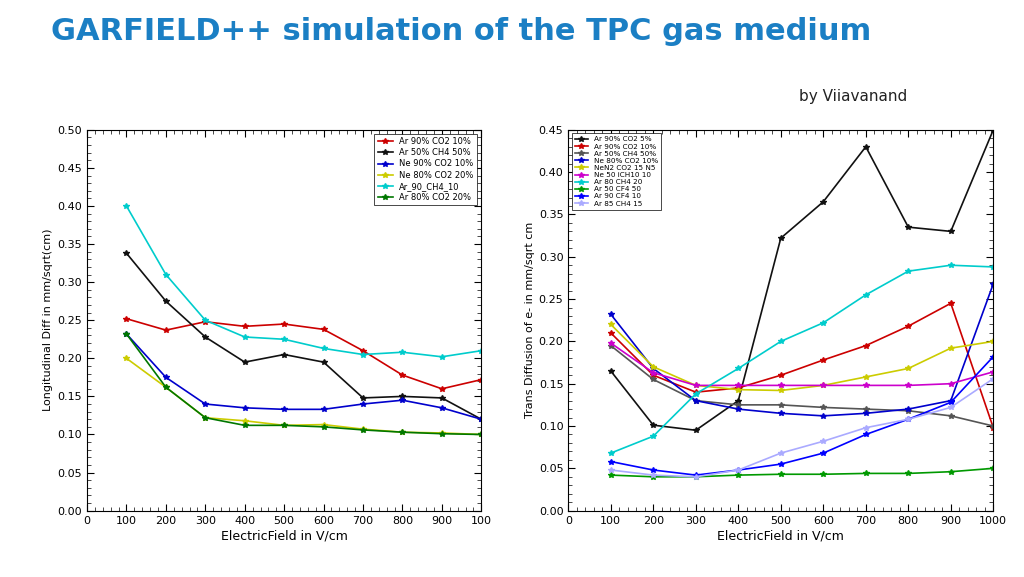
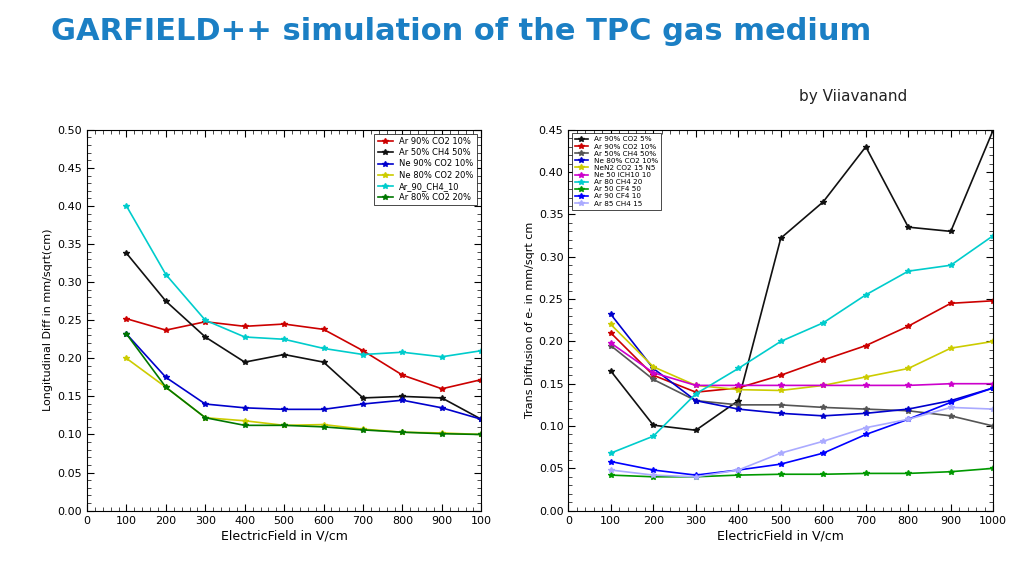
Ar 90% CO2 10%/1000: 0.098 -> 0.248
Ne 80% CO2 10%/1000: 0.268 -> 0.145
Ne 50 iCH10 10/1000: 0.164 -> 0.150
Ar 80 CH4 20/1000: 0.288 -> 0.325
Ar 90 CF4 10/1000: 0.182 -> 0.145
Ar 85 CH4 15/1000: 0.156 -> 0.120
